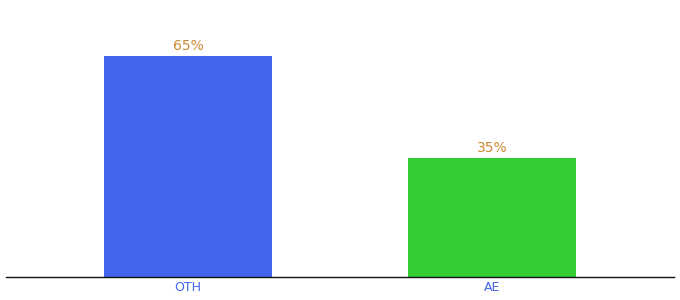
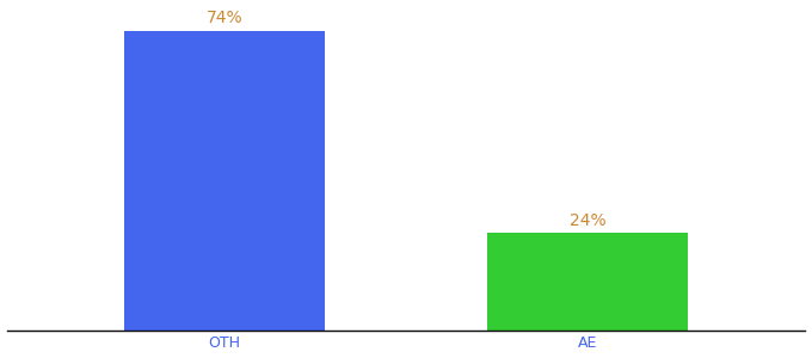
OTH: 65% -> 74%
AE: 35% -> 24%
